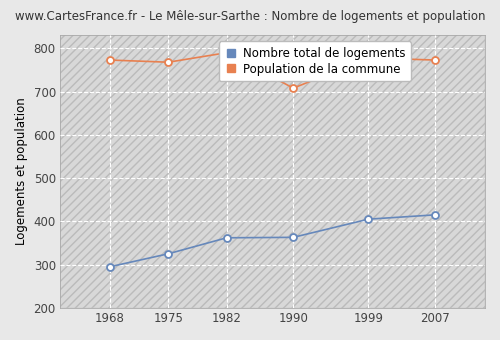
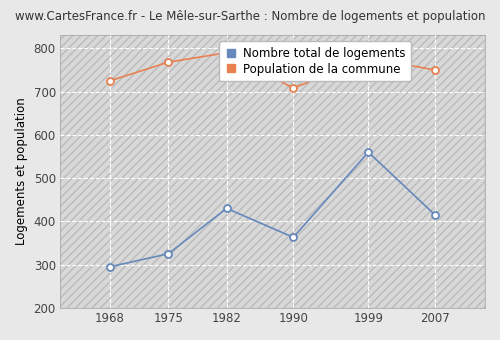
Population de la commune/1968: 773 -> 725
Nombre total de logements/1982: 362 -> 430
Nombre total de logements/1999: 405 -> 560
Population de la commune/2007: 773 -> 750
